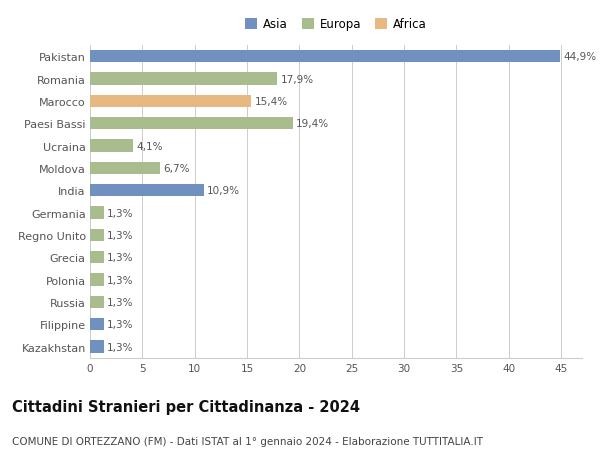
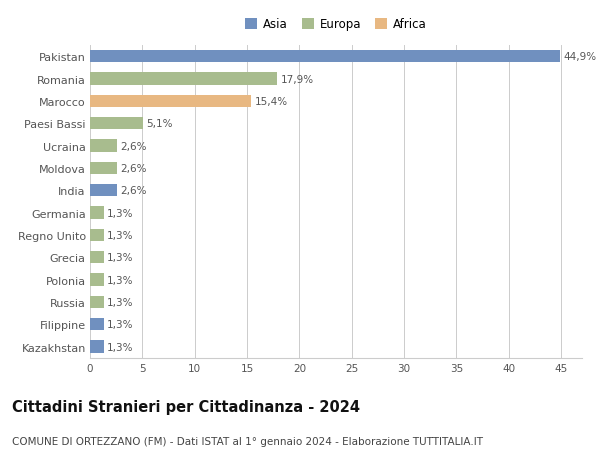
Paesi Bassi: 19,4% -> 5,1%
Ucraina: 4,1% -> 2,6%
Moldova: 6,7% -> 2,6%
India: 10,9% -> 2,6%
